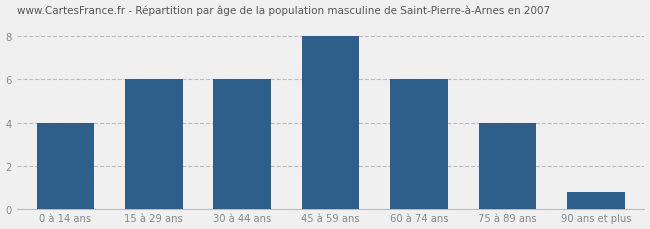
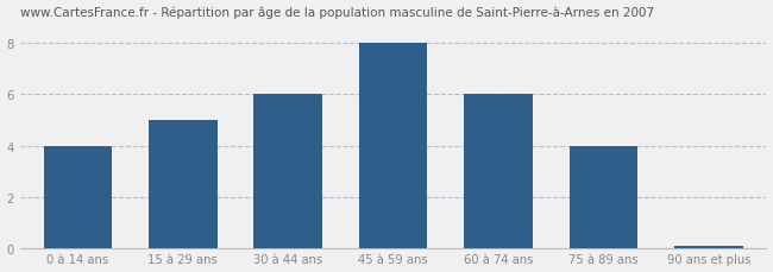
15 à 29 ans: 6.0 -> 5.0
90 ans et plus: 0.8 -> 0.1
